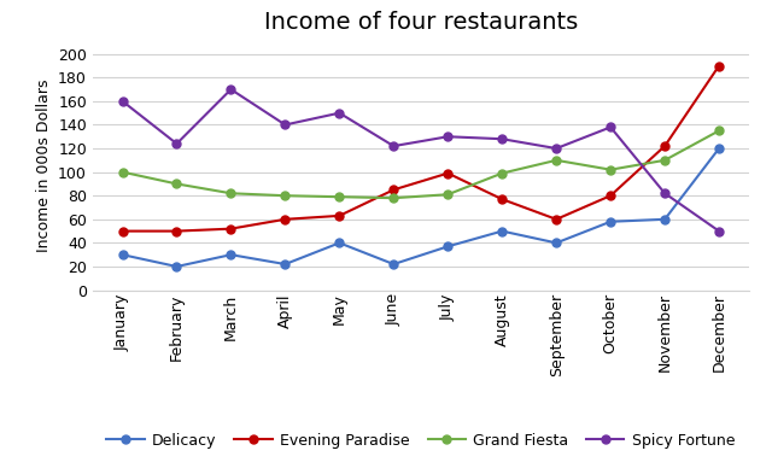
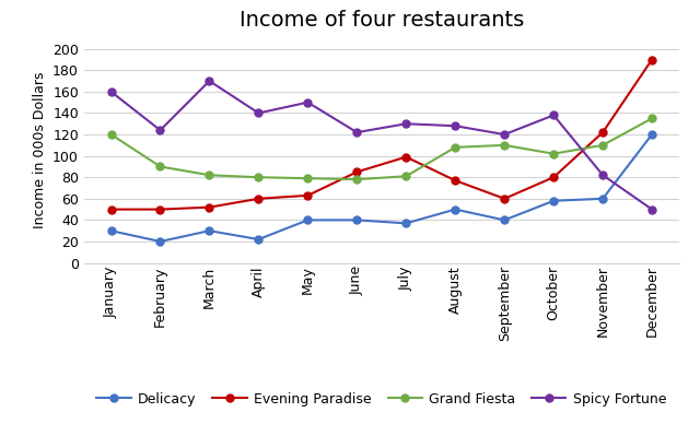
Grand Fiesta/January: 100 -> 120
Delicacy/June: 22 -> 40
Grand Fiesta/August: 99 -> 108
